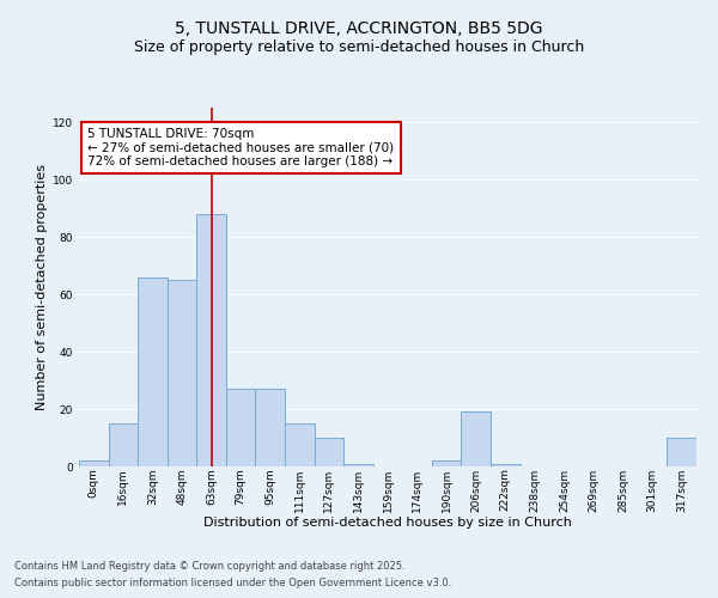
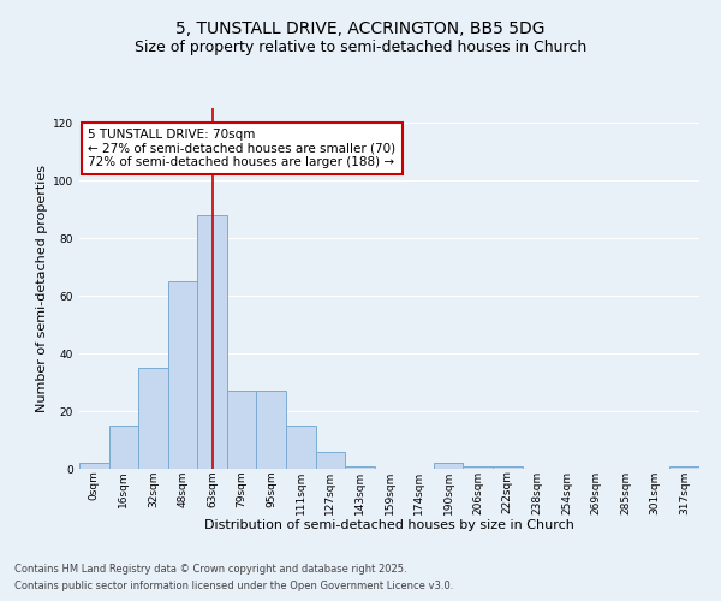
32sqm: 66 -> 35
127sqm: 10 -> 6
206sqm: 19 -> 1
317sqm: 10 -> 1
